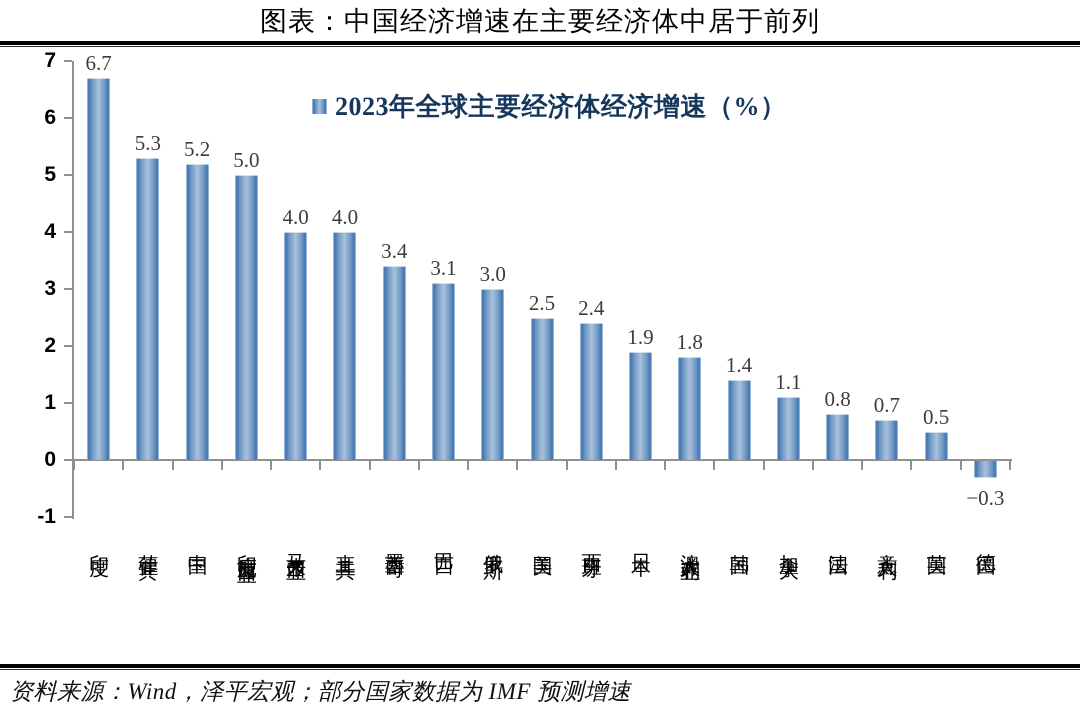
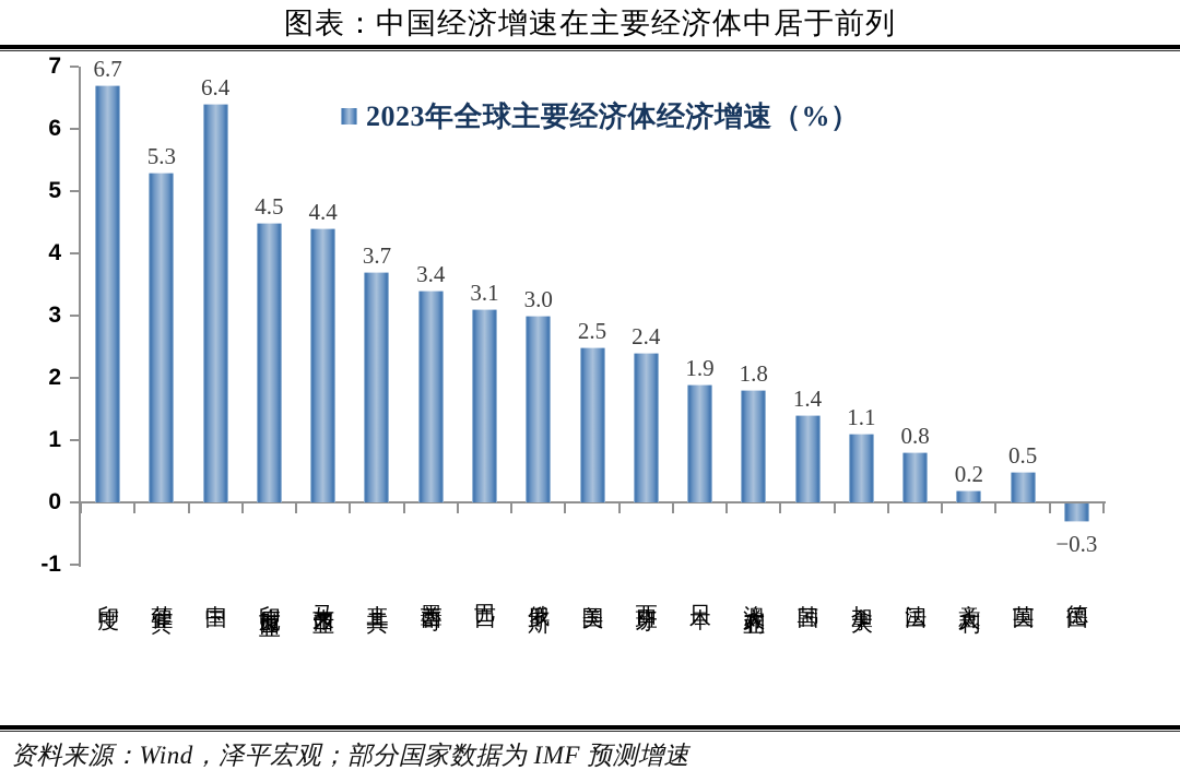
中国: 5.2 -> 6.4
印度尼西亚: 5.0 -> 4.5
马来西亚: 4.0 -> 4.4
土耳其: 4.0 -> 3.7
意大利: 0.7 -> 0.2
